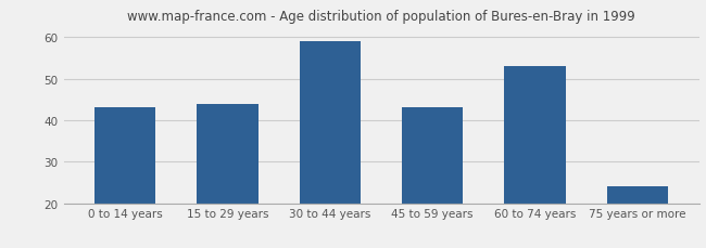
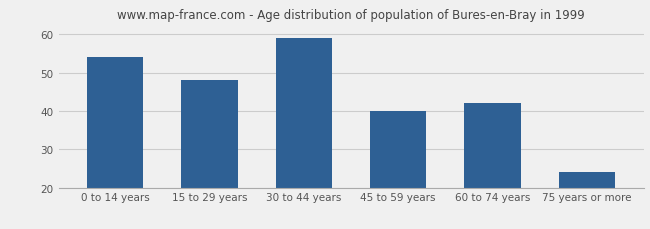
0 to 14 years: 43 -> 54
15 to 29 years: 44 -> 48
45 to 59 years: 43 -> 40
60 to 74 years: 53 -> 42
